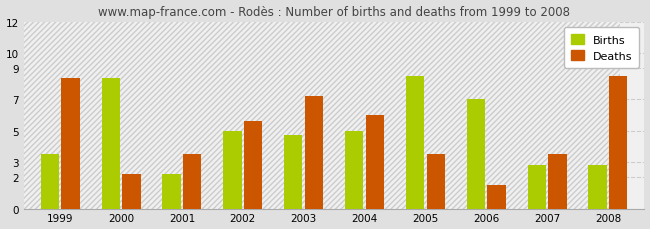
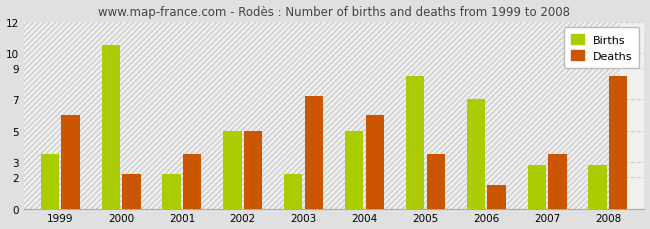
Deaths/1999: 8.4 -> 6.0
Births/2000: 8.4 -> 10.5
Deaths/2002: 5.6 -> 5.0
Births/2003: 4.7 -> 2.2
